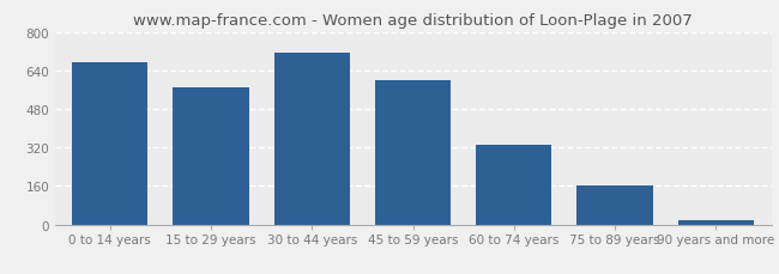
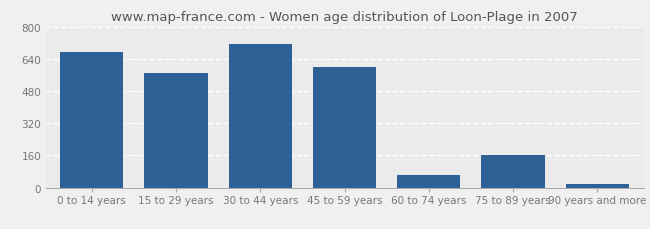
60 to 74 years: 330 -> 65
